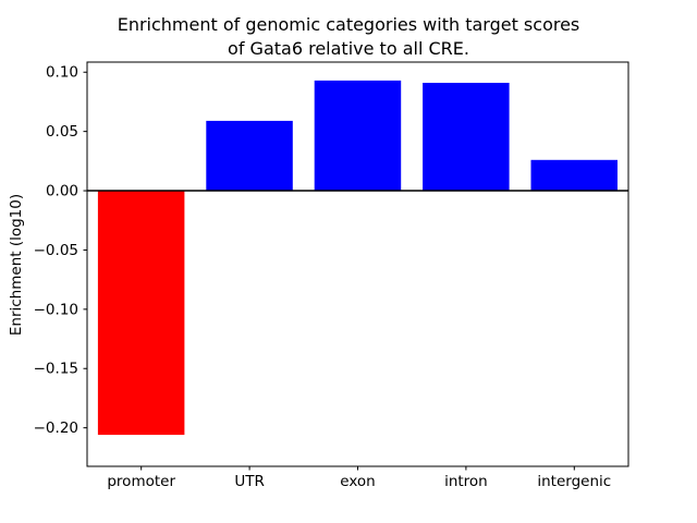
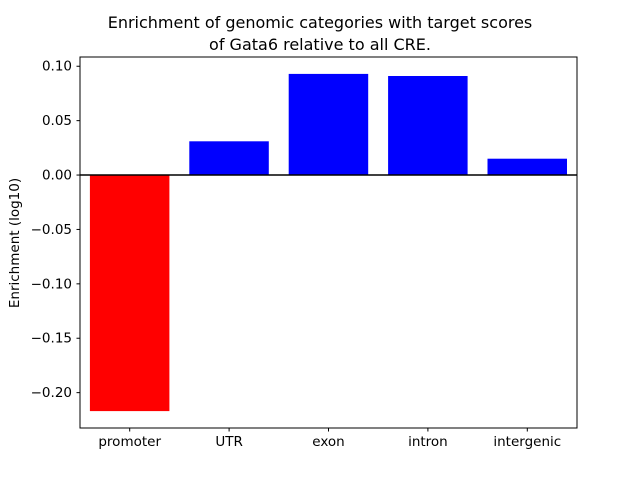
promoter: -0.206 -> -0.217
UTR: 0.059 -> 0.031
intergenic: 0.026 -> 0.015
